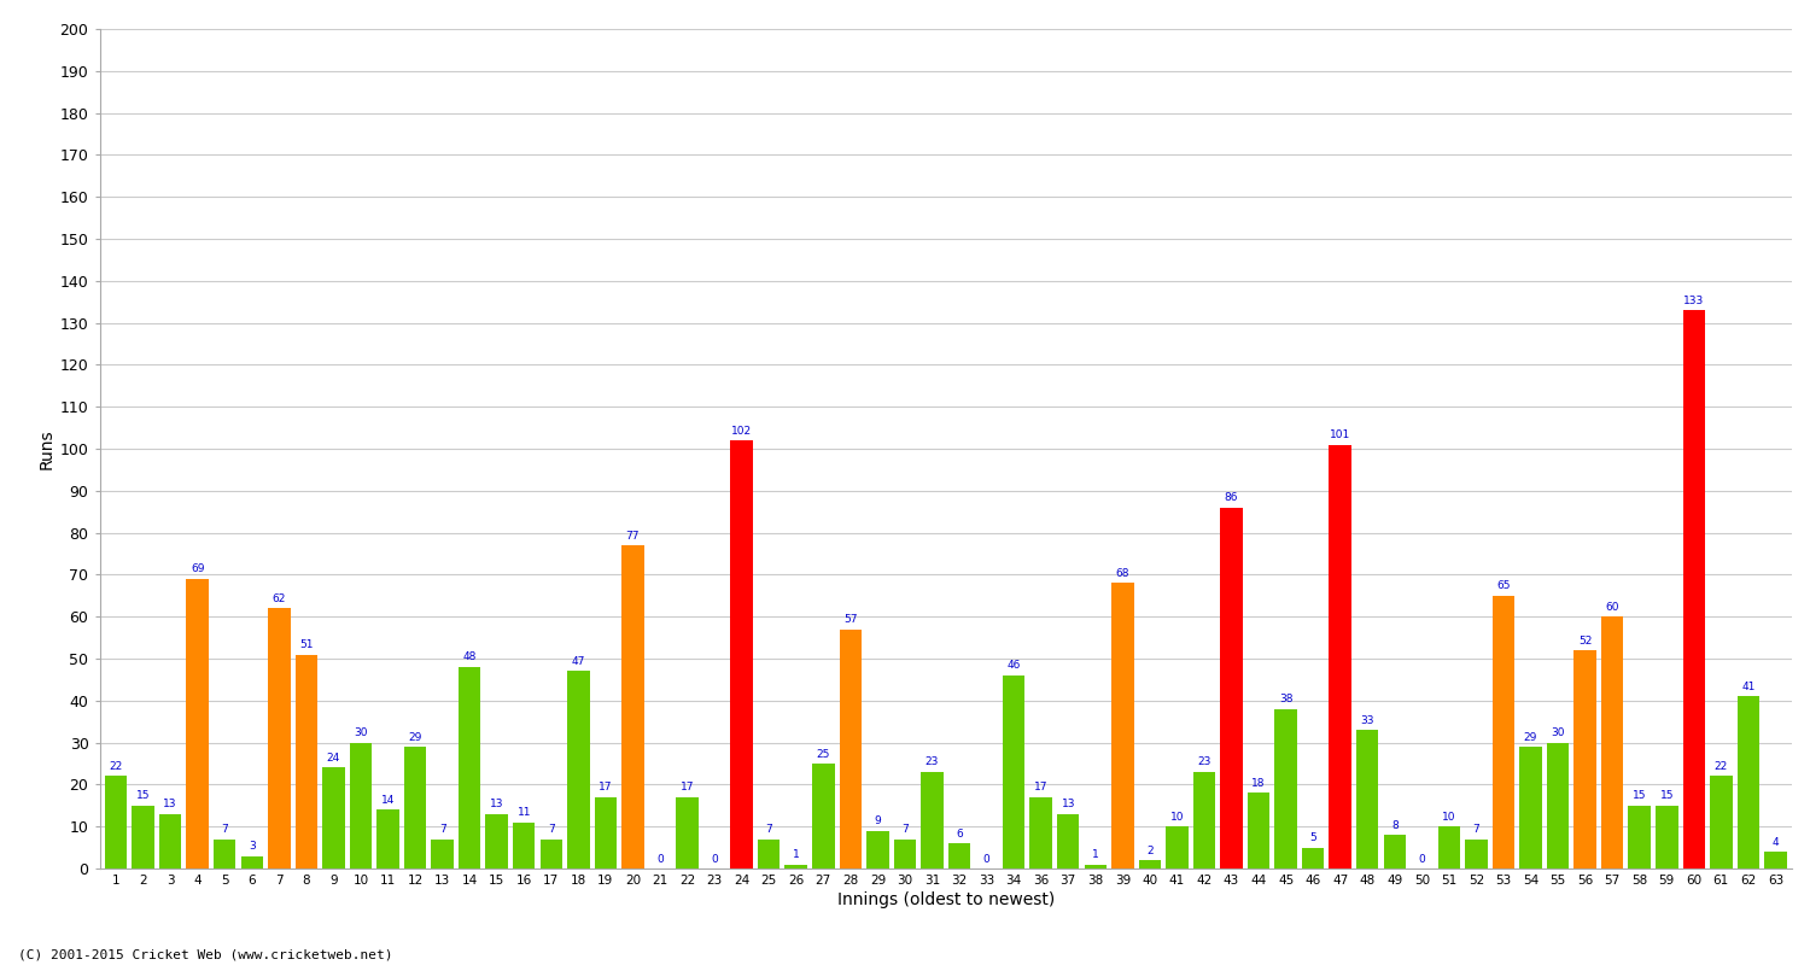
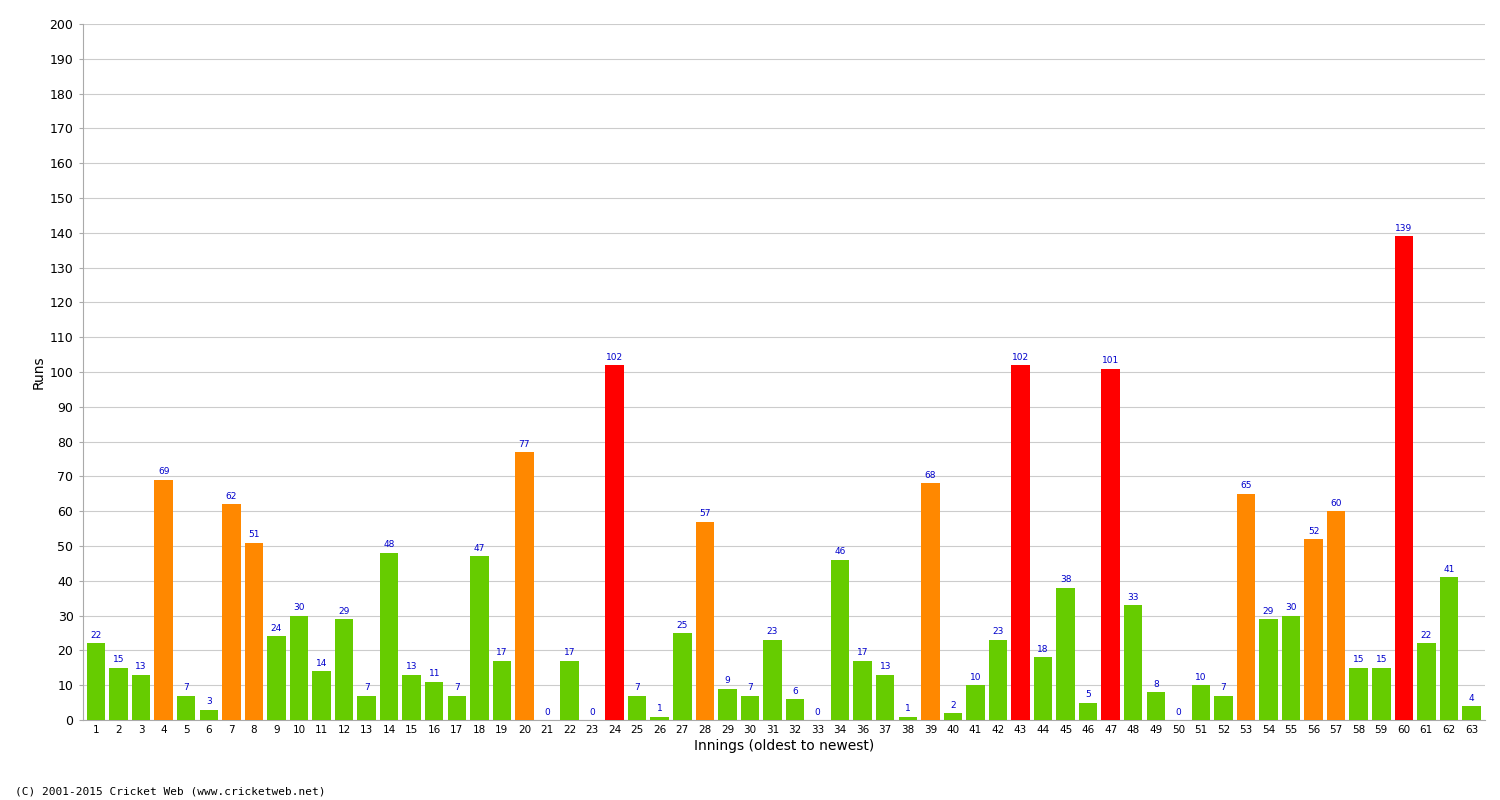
43: 86 -> 102
60: 133 -> 139
